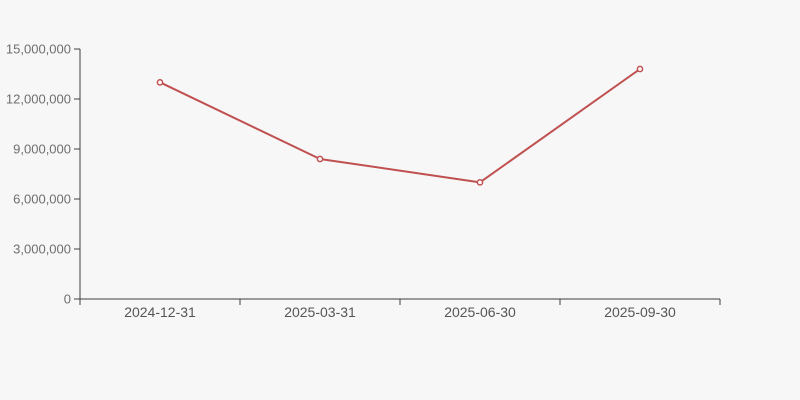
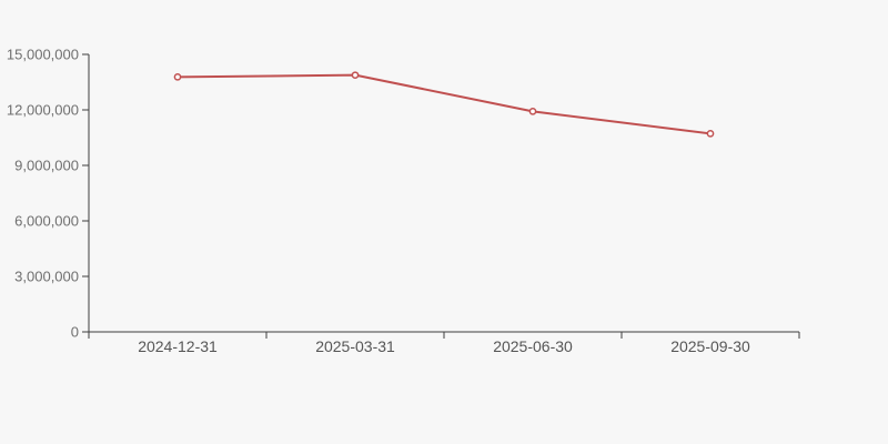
2024-12-31: 13000000 -> 13800000
2025-03-31: 8400000 -> 13900000
2025-06-30: 7000000 -> 11900000
2025-09-30: 13800000 -> 10700000
